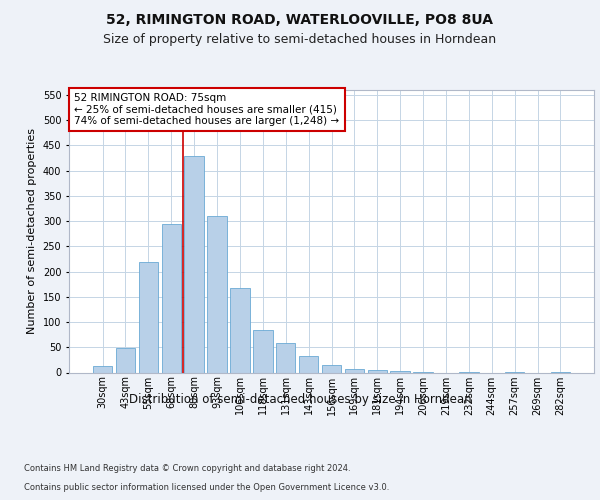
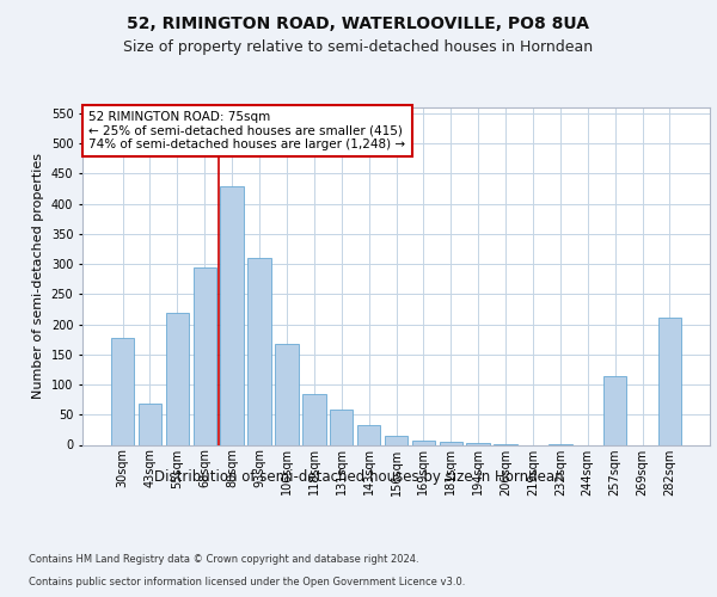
30sqm: 12 -> 178
43sqm: 48 -> 68
257sqm: 1 -> 114
282sqm: 1 -> 212
